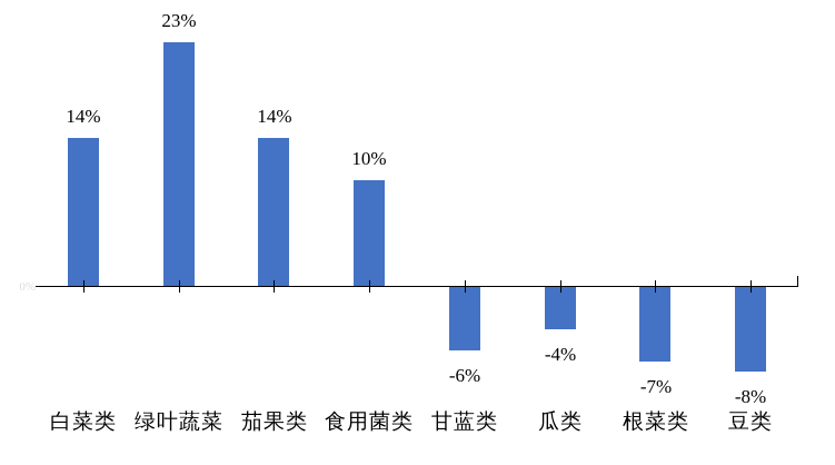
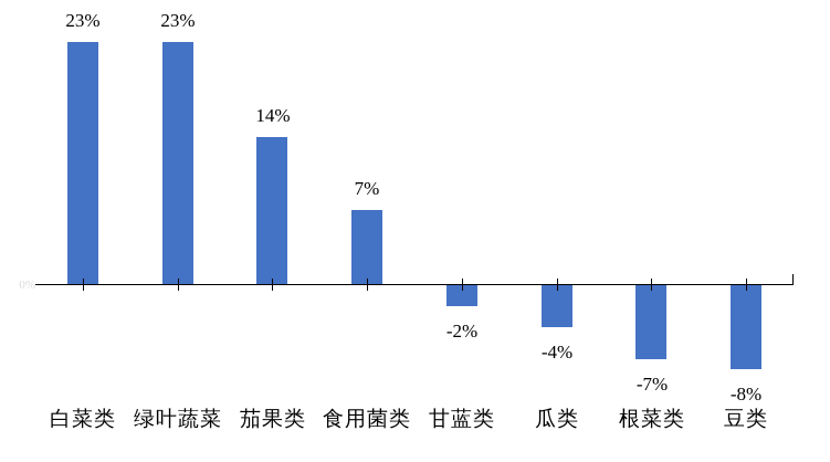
白菜类: 14% -> 23%
食用菌类: 10% -> 7%
甘蓝类: -6% -> -2%
